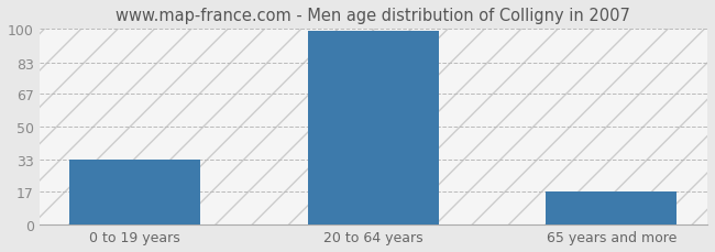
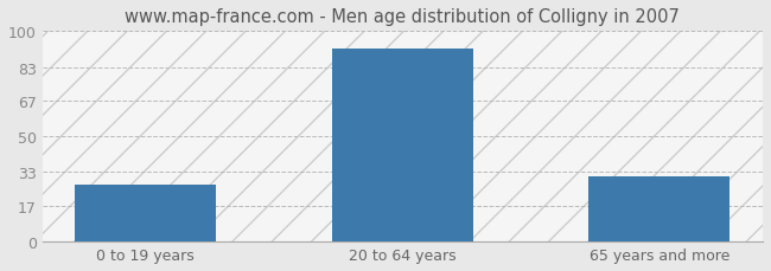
0 to 19 years: 33 -> 27
20 to 64 years: 99 -> 92
65 years and more: 17 -> 31
